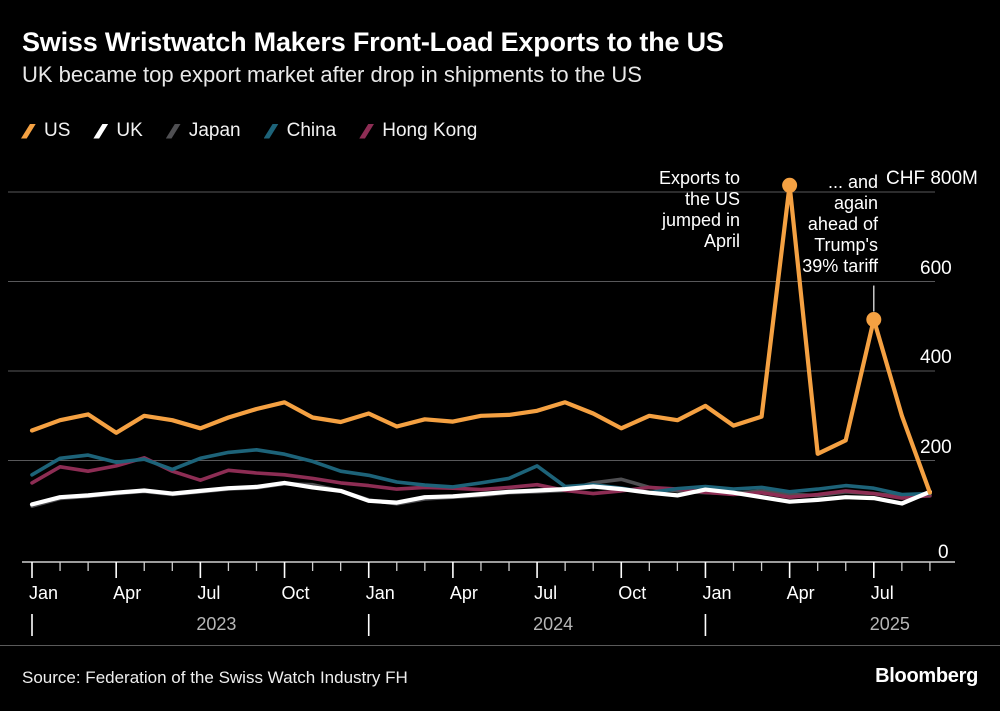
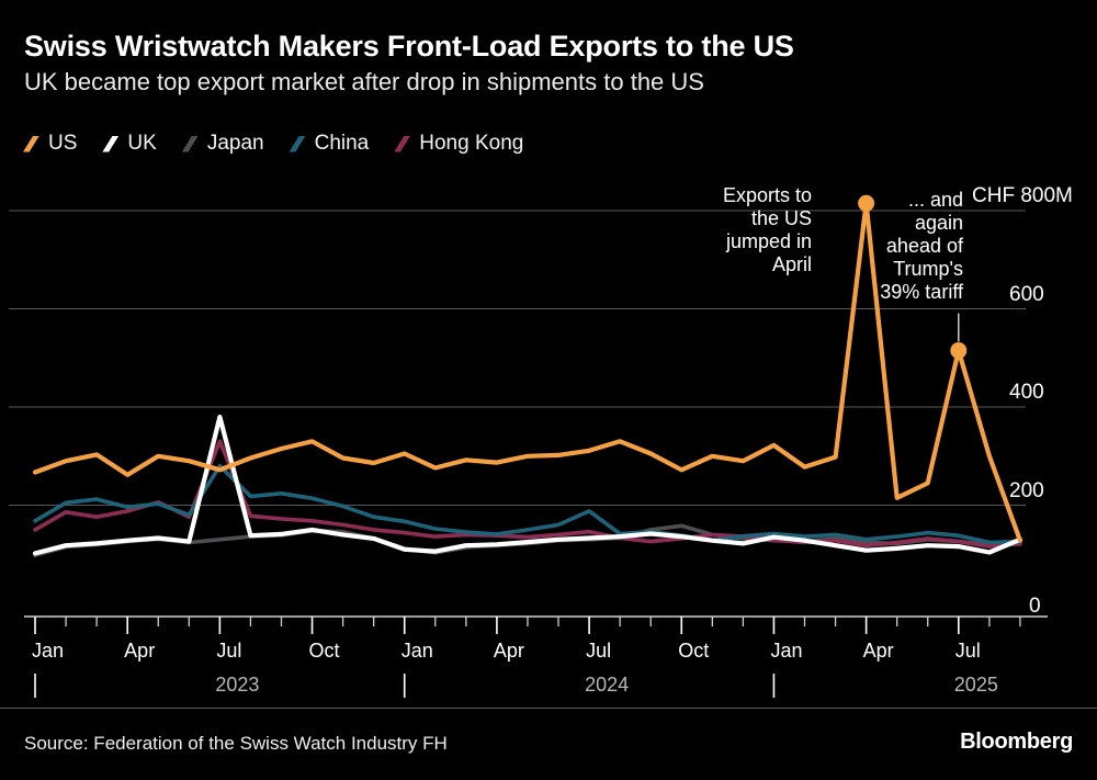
UK/Jul 2023: 130 -> 380
China/Jul 2023: 200 -> 280
Hong Kong/Jul 2023: 160 -> 330
